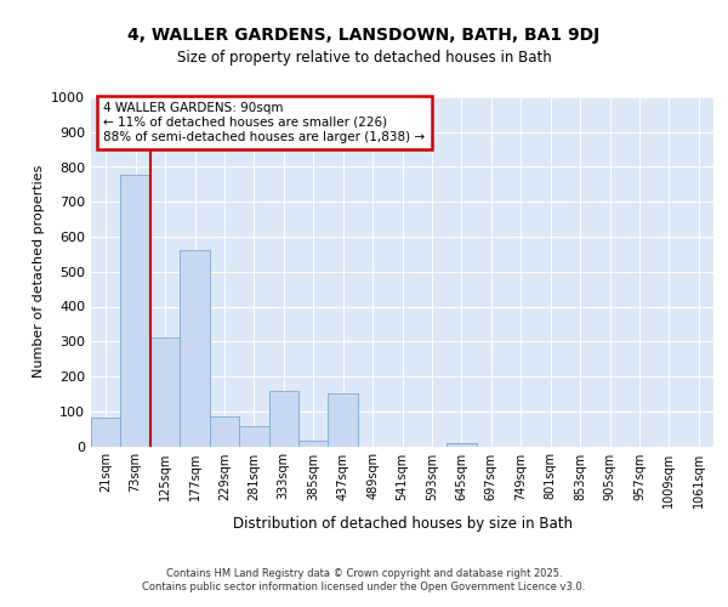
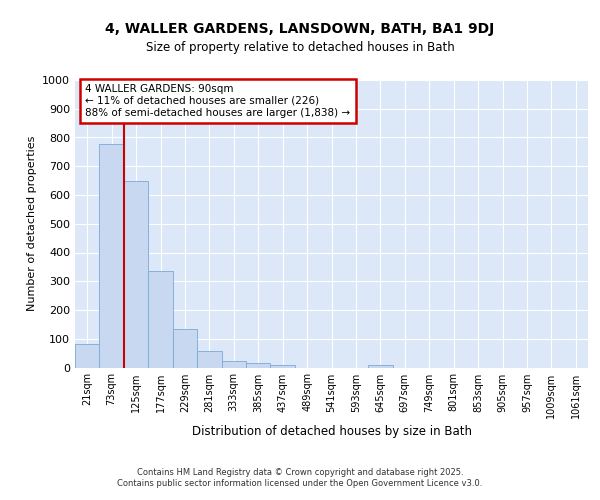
125sqm: 310 -> 648
177sqm: 560 -> 335
229sqm: 85 -> 135
333sqm: 160 -> 22
437sqm: 150 -> 8
